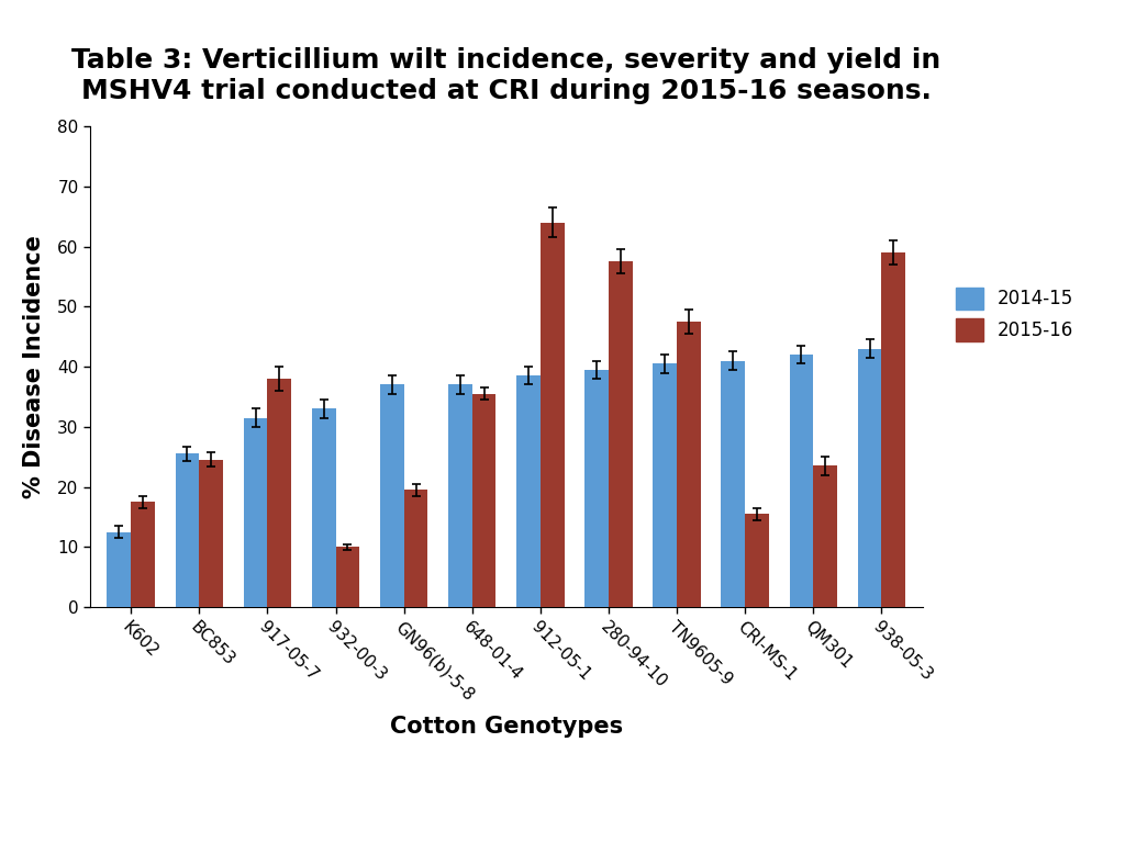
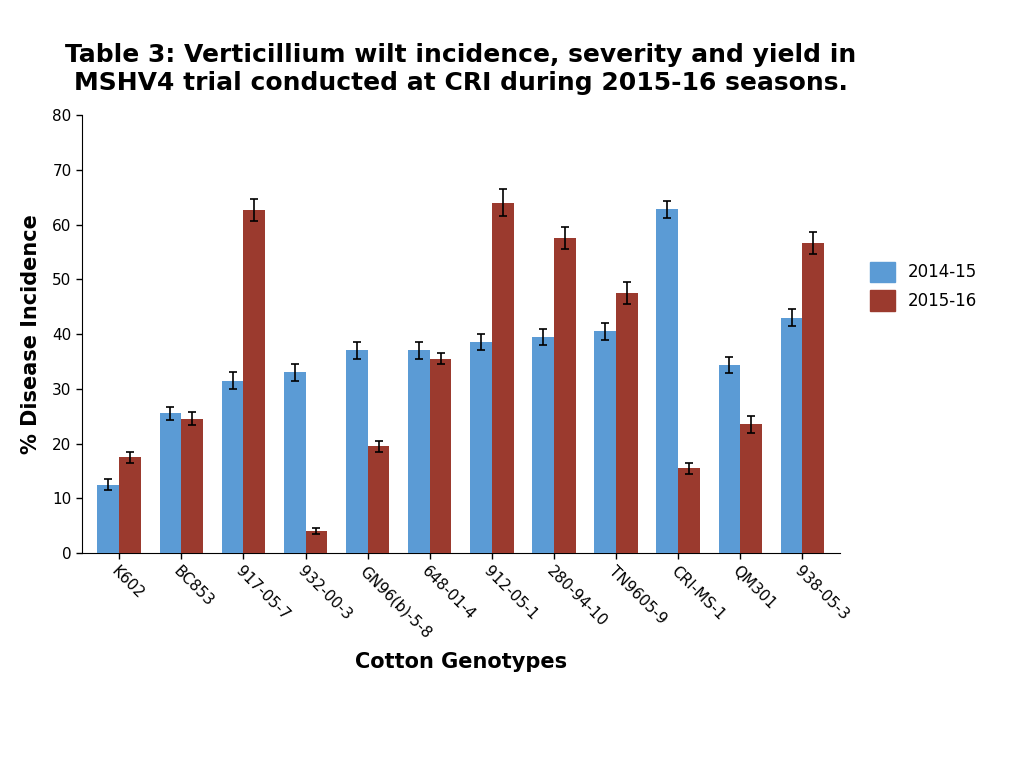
2015-16/917-05-7: 38.0 -> 62.6
2015-16/932-00-3: 10.0 -> 4.0
2014-15/CRI-MS-1: 41.0 -> 62.8
2014-15/QM301: 42.0 -> 34.4
2015-16/938-05-3: 59.0 -> 56.6
